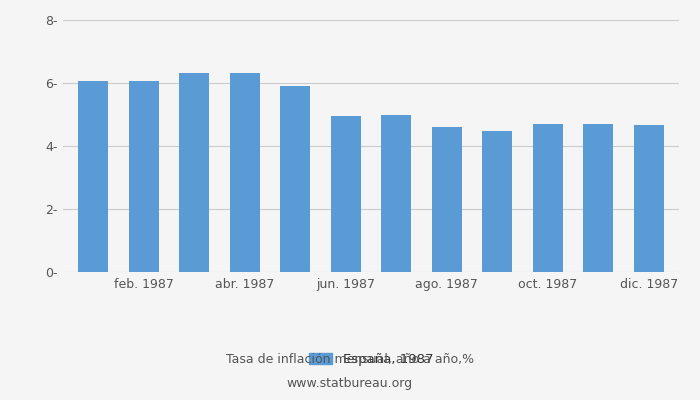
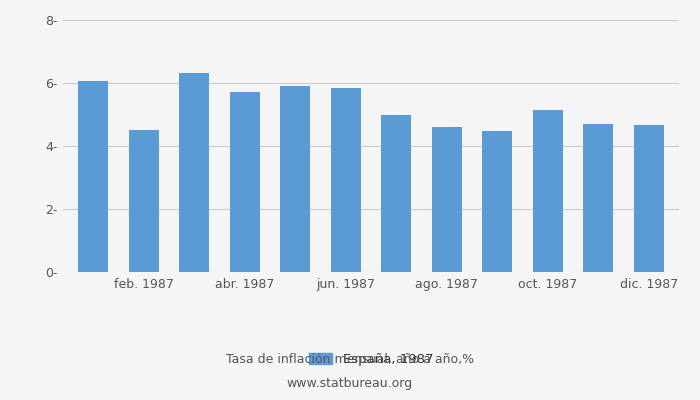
feb. 1987: 6.06- -> 4.50-
abr. 1987: 6.32- -> 5.70-
jun. 1987: 4.96- -> 5.85-
oct. 1987: 4.71- -> 5.15-
